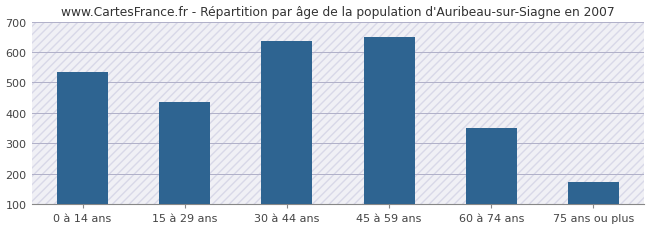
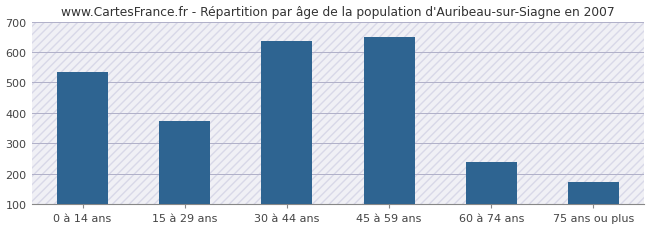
15 à 29 ans: 435 -> 375
60 à 74 ans: 350 -> 240
